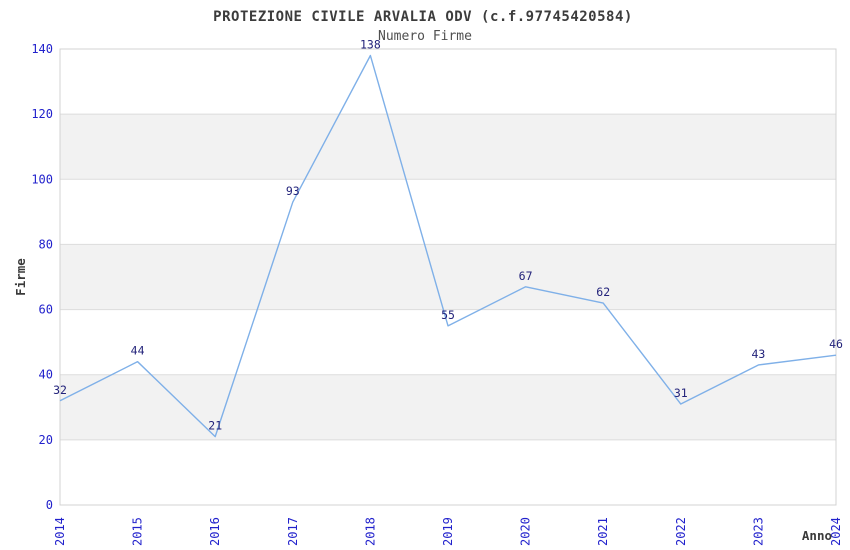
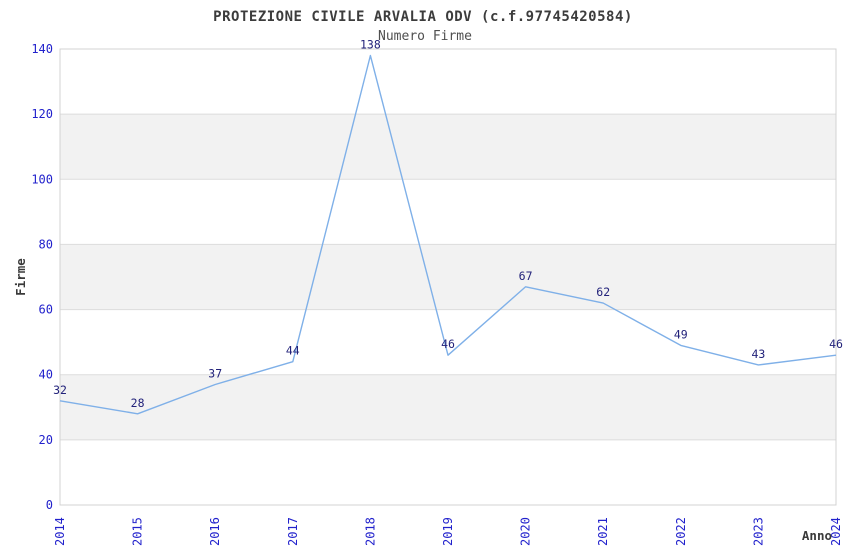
2015: 44 -> 28
2016: 21 -> 37
2017: 93 -> 44
2019: 55 -> 46
2022: 31 -> 49
